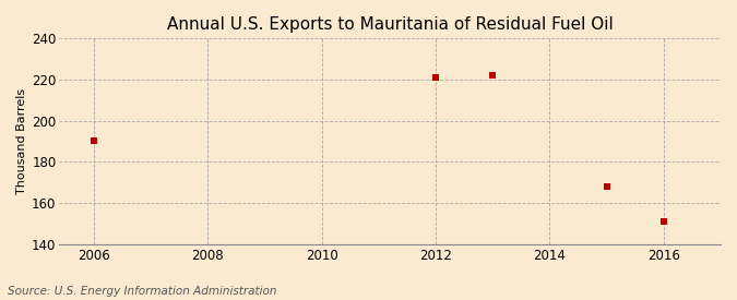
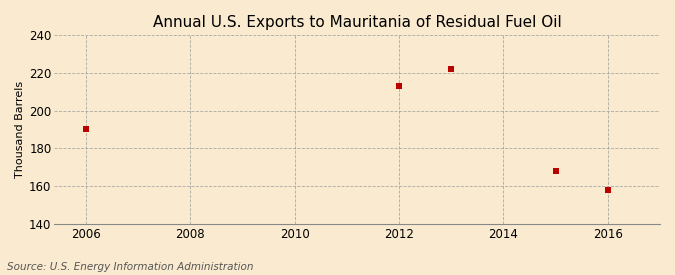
2012: 221 -> 213
2016: 151 -> 158
